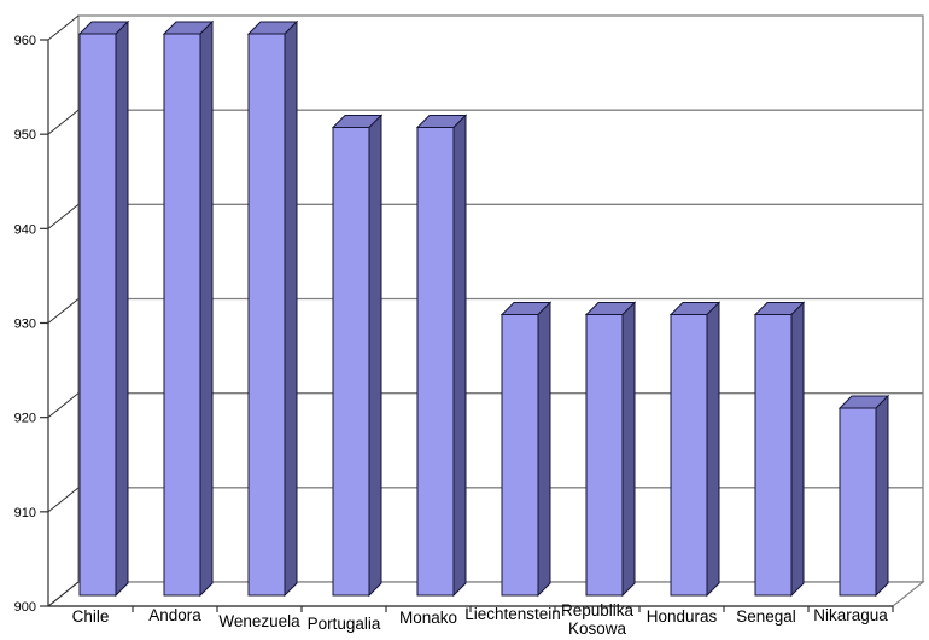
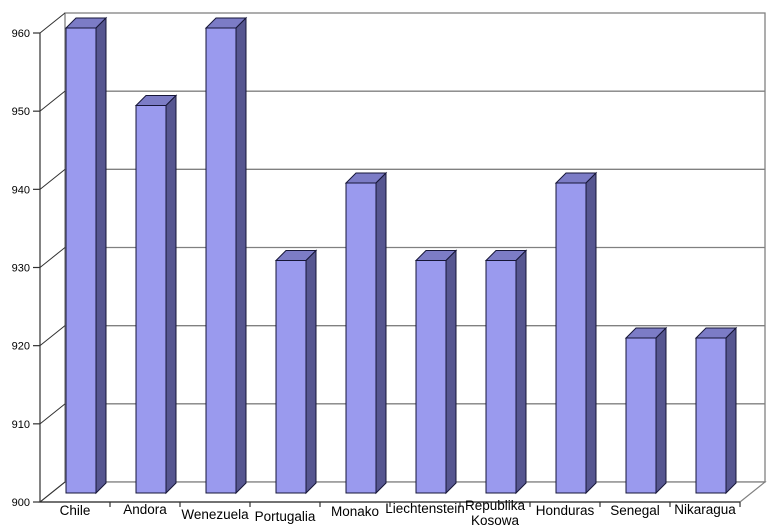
Andora: 960 -> 950
Portugalia: 950 -> 930
Monako: 950 -> 940
Honduras: 930 -> 940
Senegal: 930 -> 920
